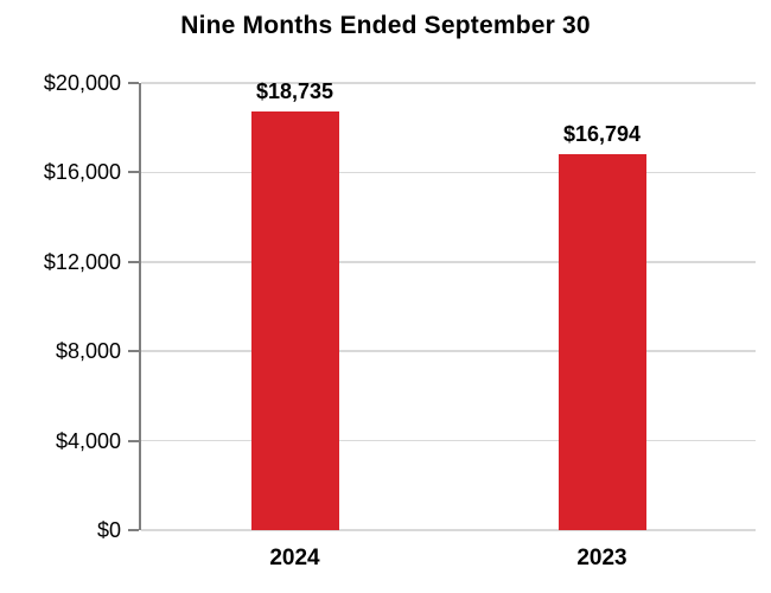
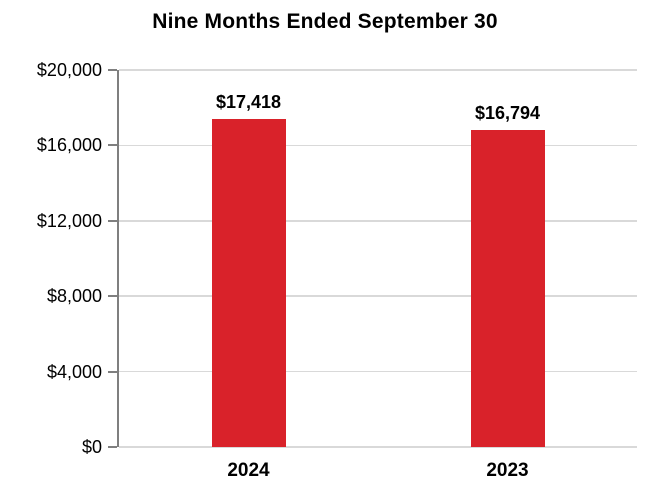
2024: $18,735 -> $17,418
